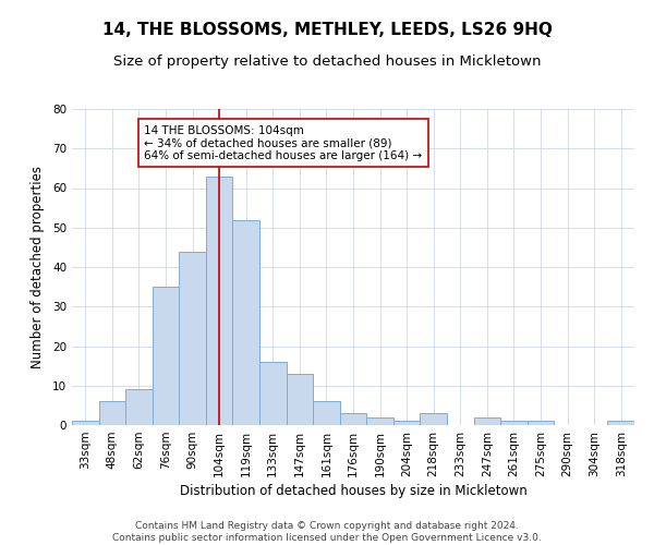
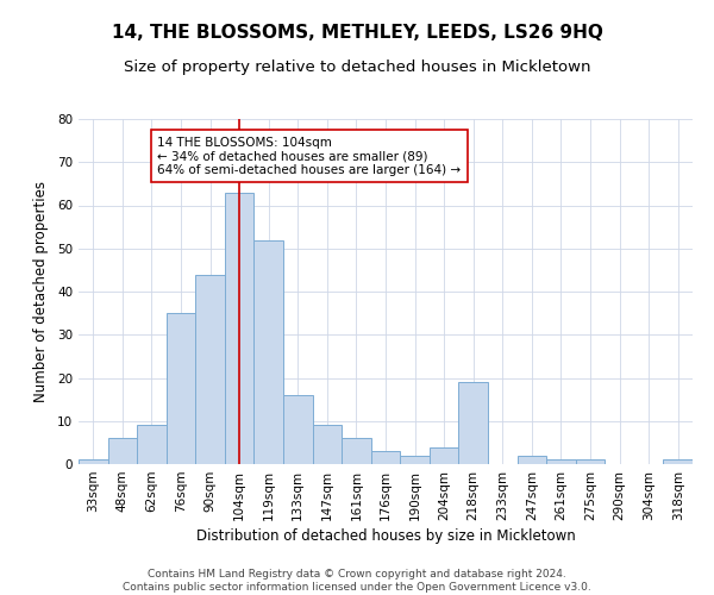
147sqm: 13 -> 9
204sqm: 1 -> 4
218sqm: 3 -> 19
